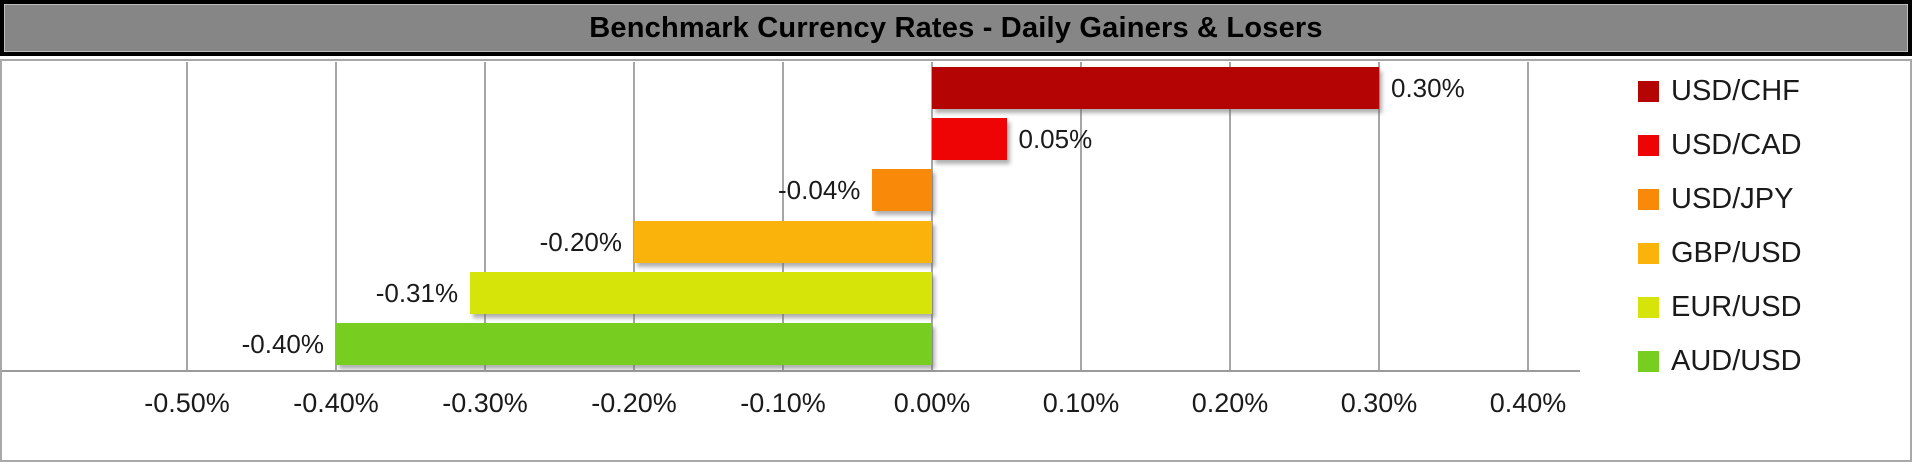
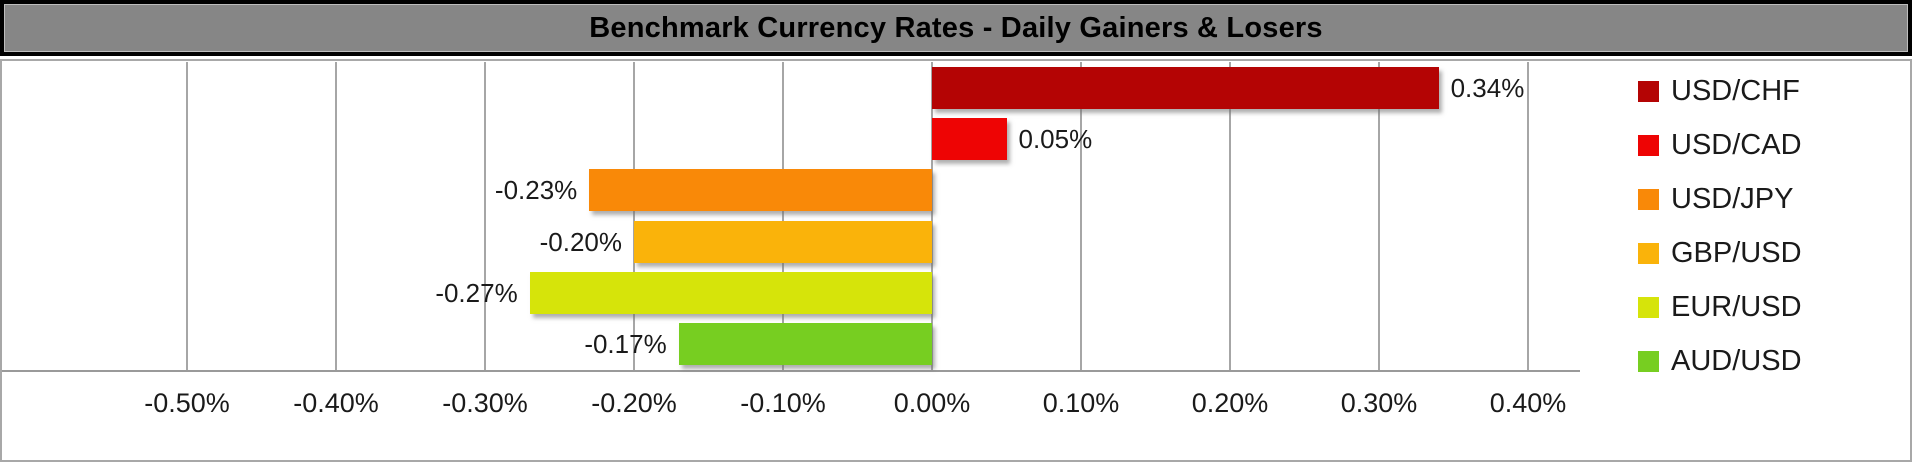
USD/CHF: 0.30% -> 0.34%
USD/JPY: -0.04% -> -0.23%
EUR/USD: -0.31% -> -0.27%
AUD/USD: -0.40% -> -0.17%
